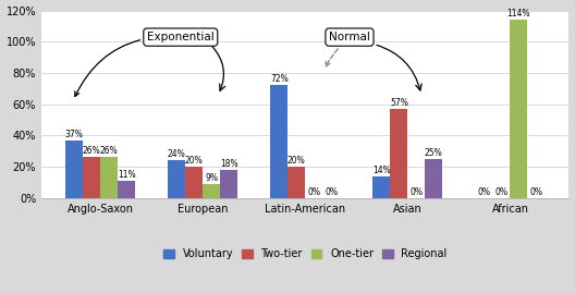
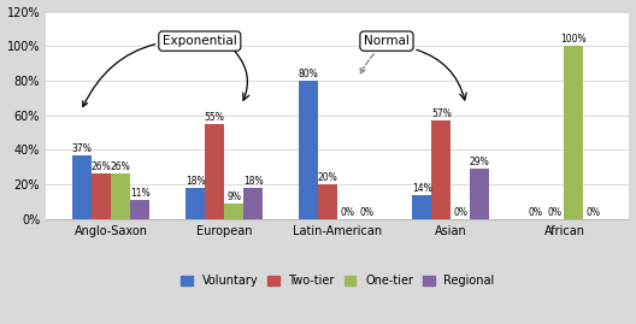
Voluntary/European: 24% -> 18%
Two-tier/European: 20% -> 55%
Voluntary/Latin-American: 72% -> 80%
Regional/Asian: 25% -> 29%
One-tier/African: 114% -> 100%
